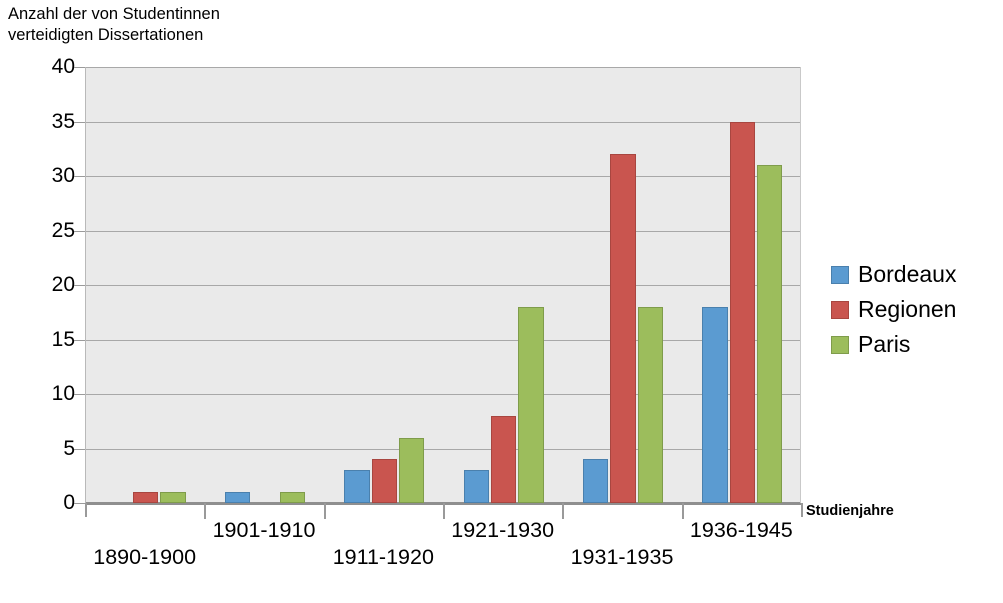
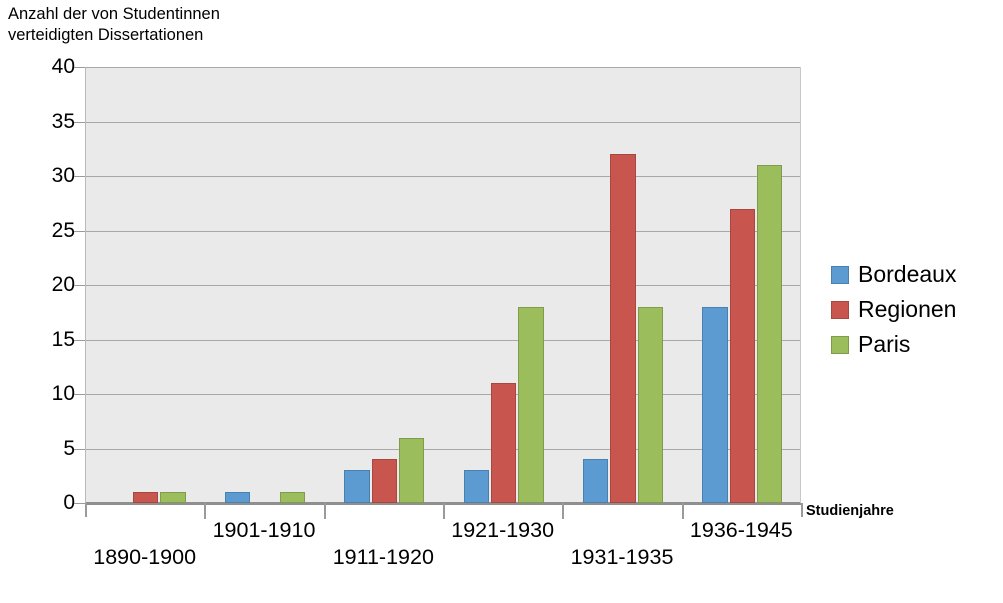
Regionen/1921-1930: 8 -> 11
Regionen/1936-1945: 35 -> 27
